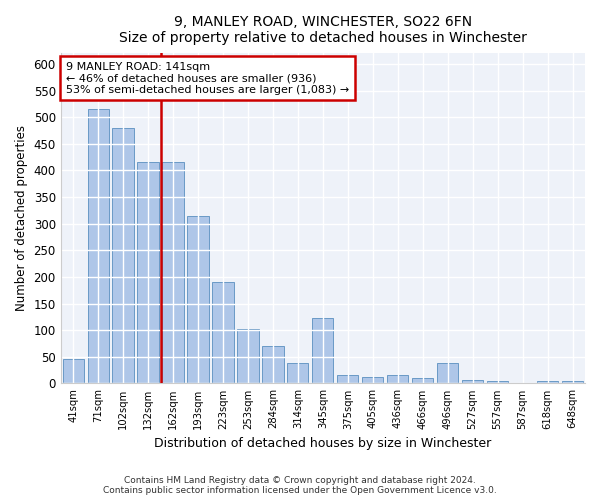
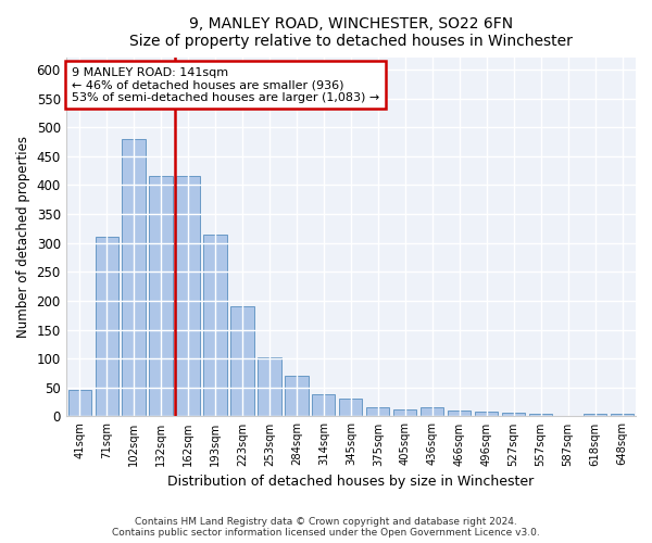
71sqm: 516 -> 311
345sqm: 122 -> 31
496sqm: 38 -> 8
